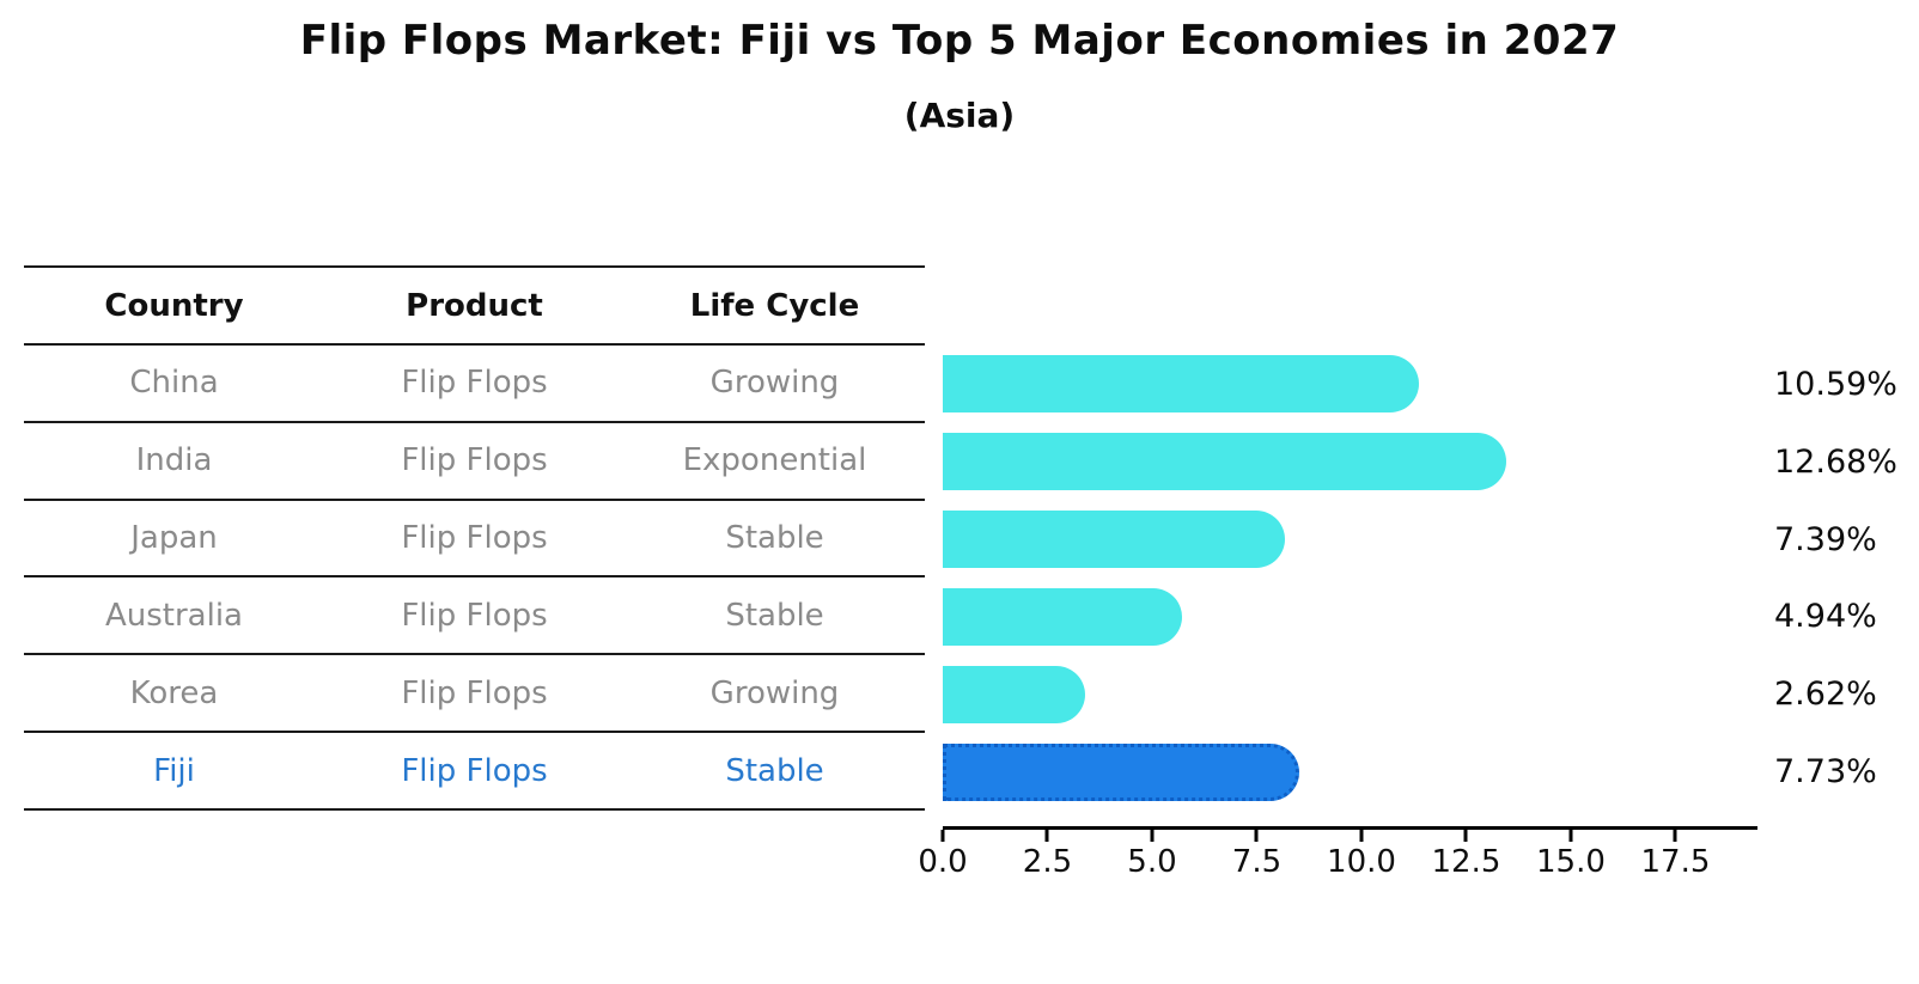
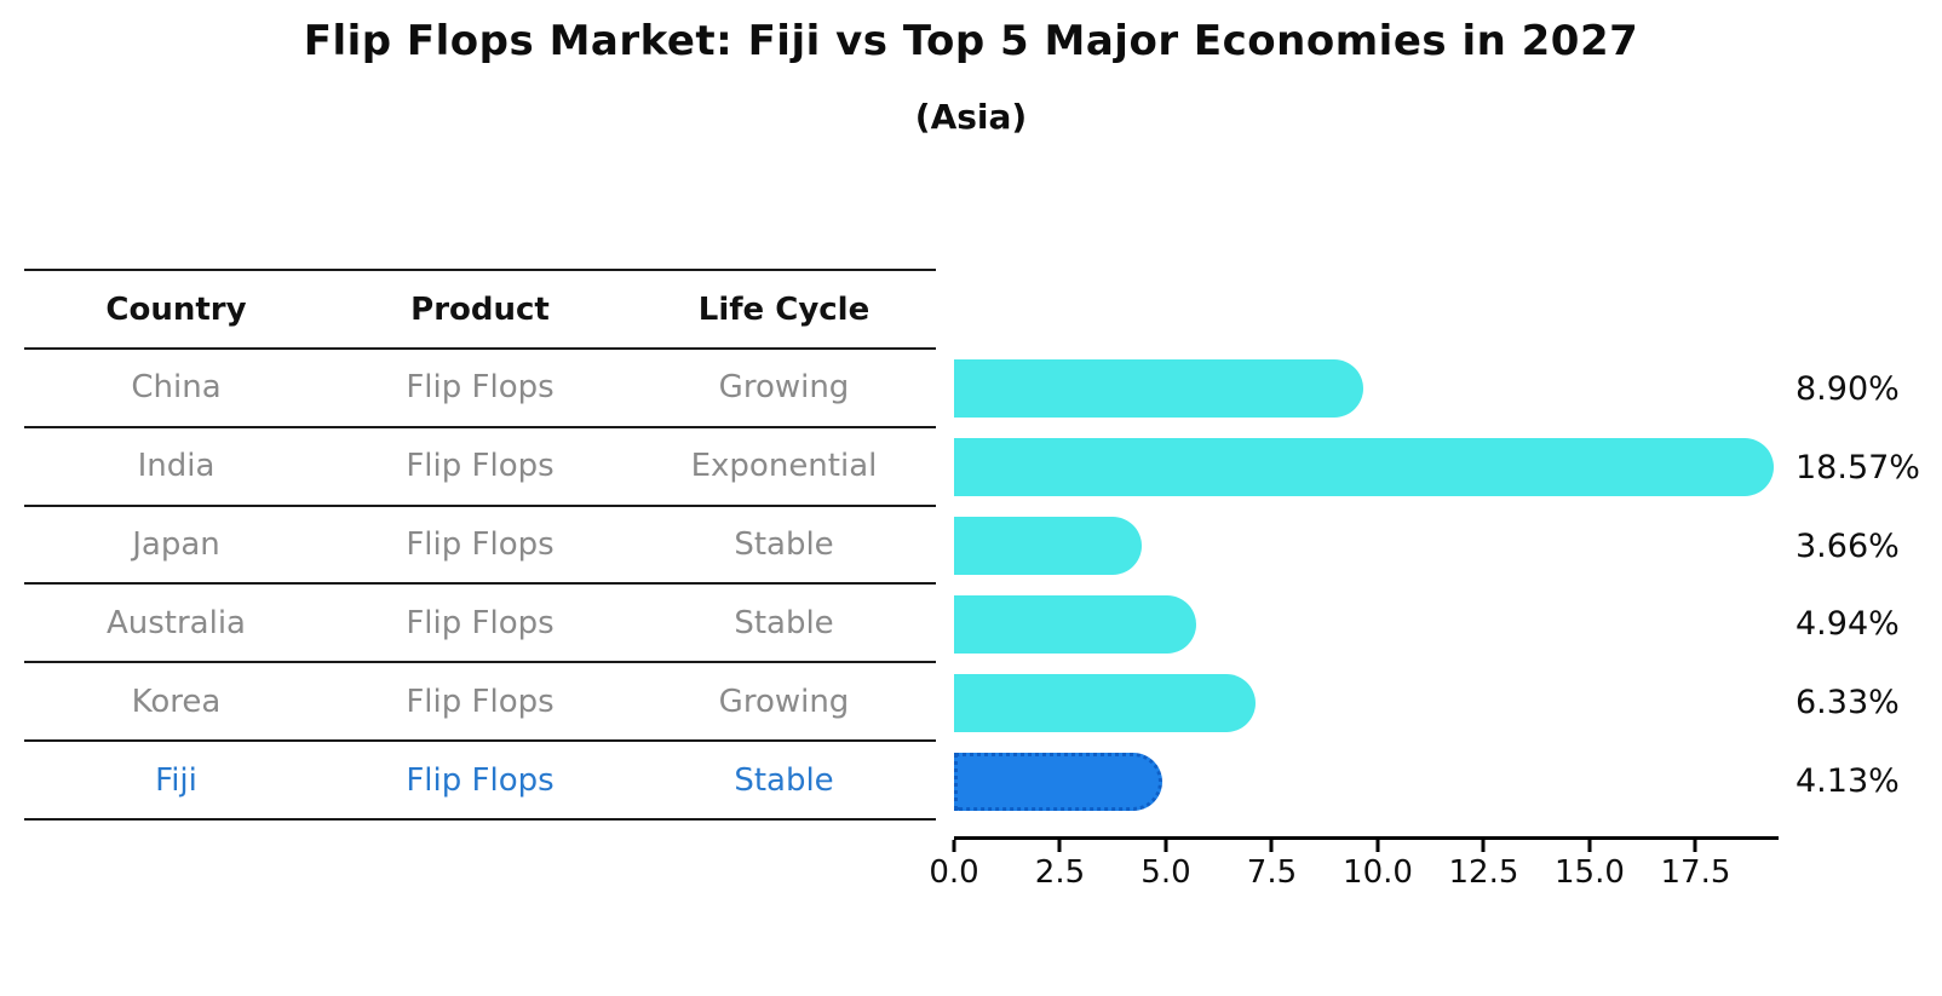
China: 10.59% -> 8.90%
India: 12.68% -> 18.57%
Japan: 7.39% -> 3.66%
Korea: 2.62% -> 6.33%
Fiji: 7.73% -> 4.13%
